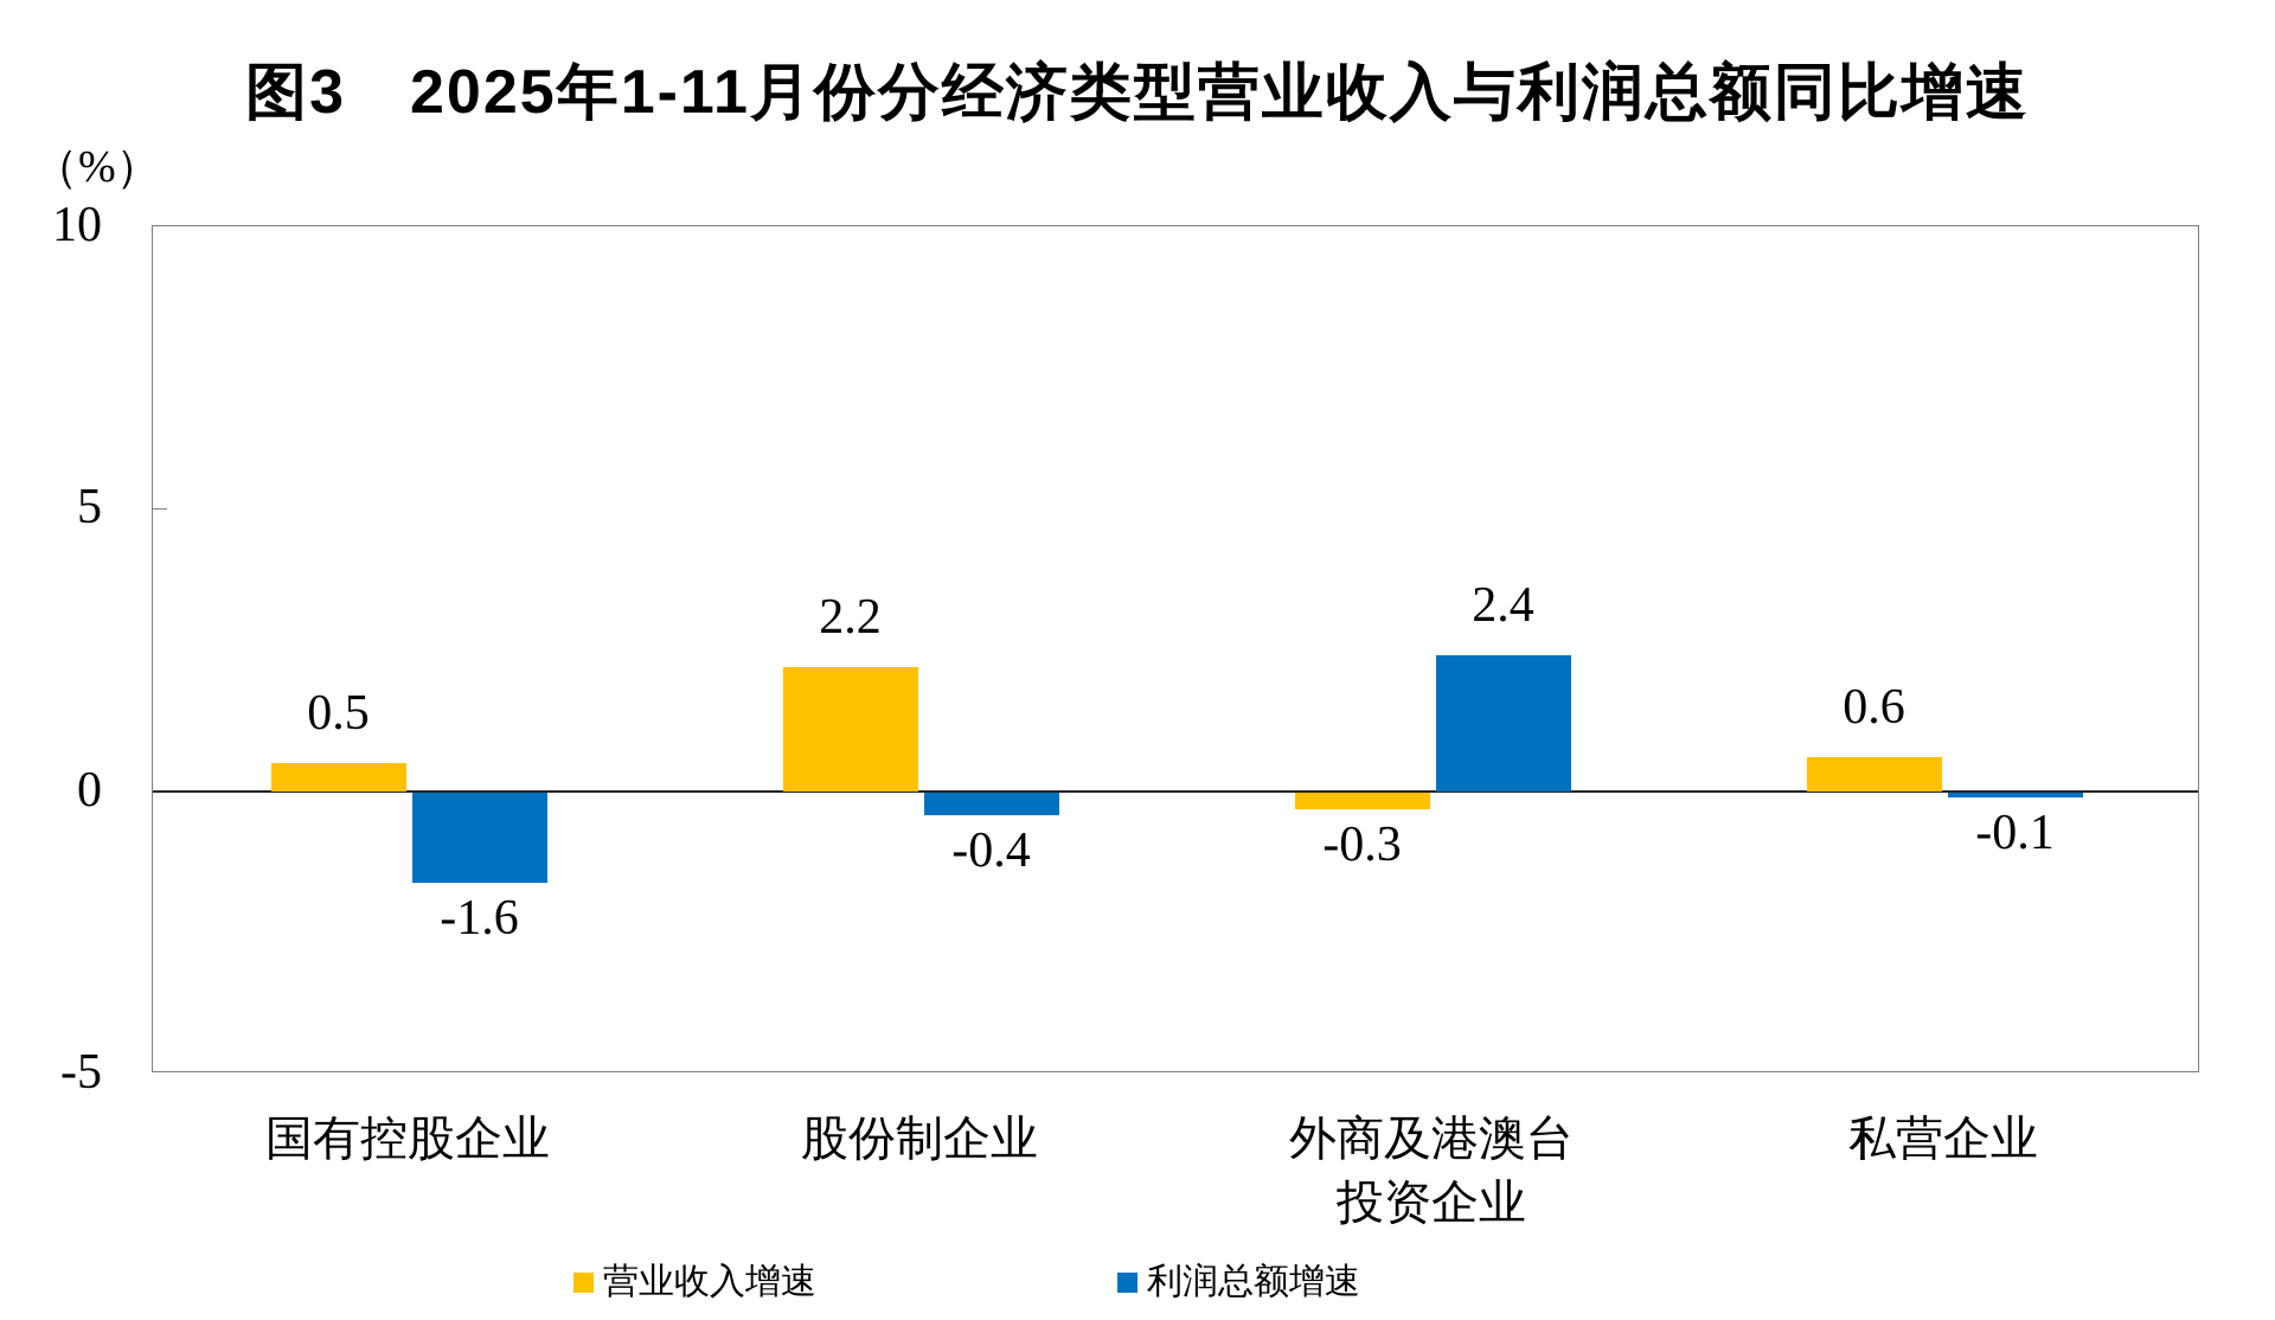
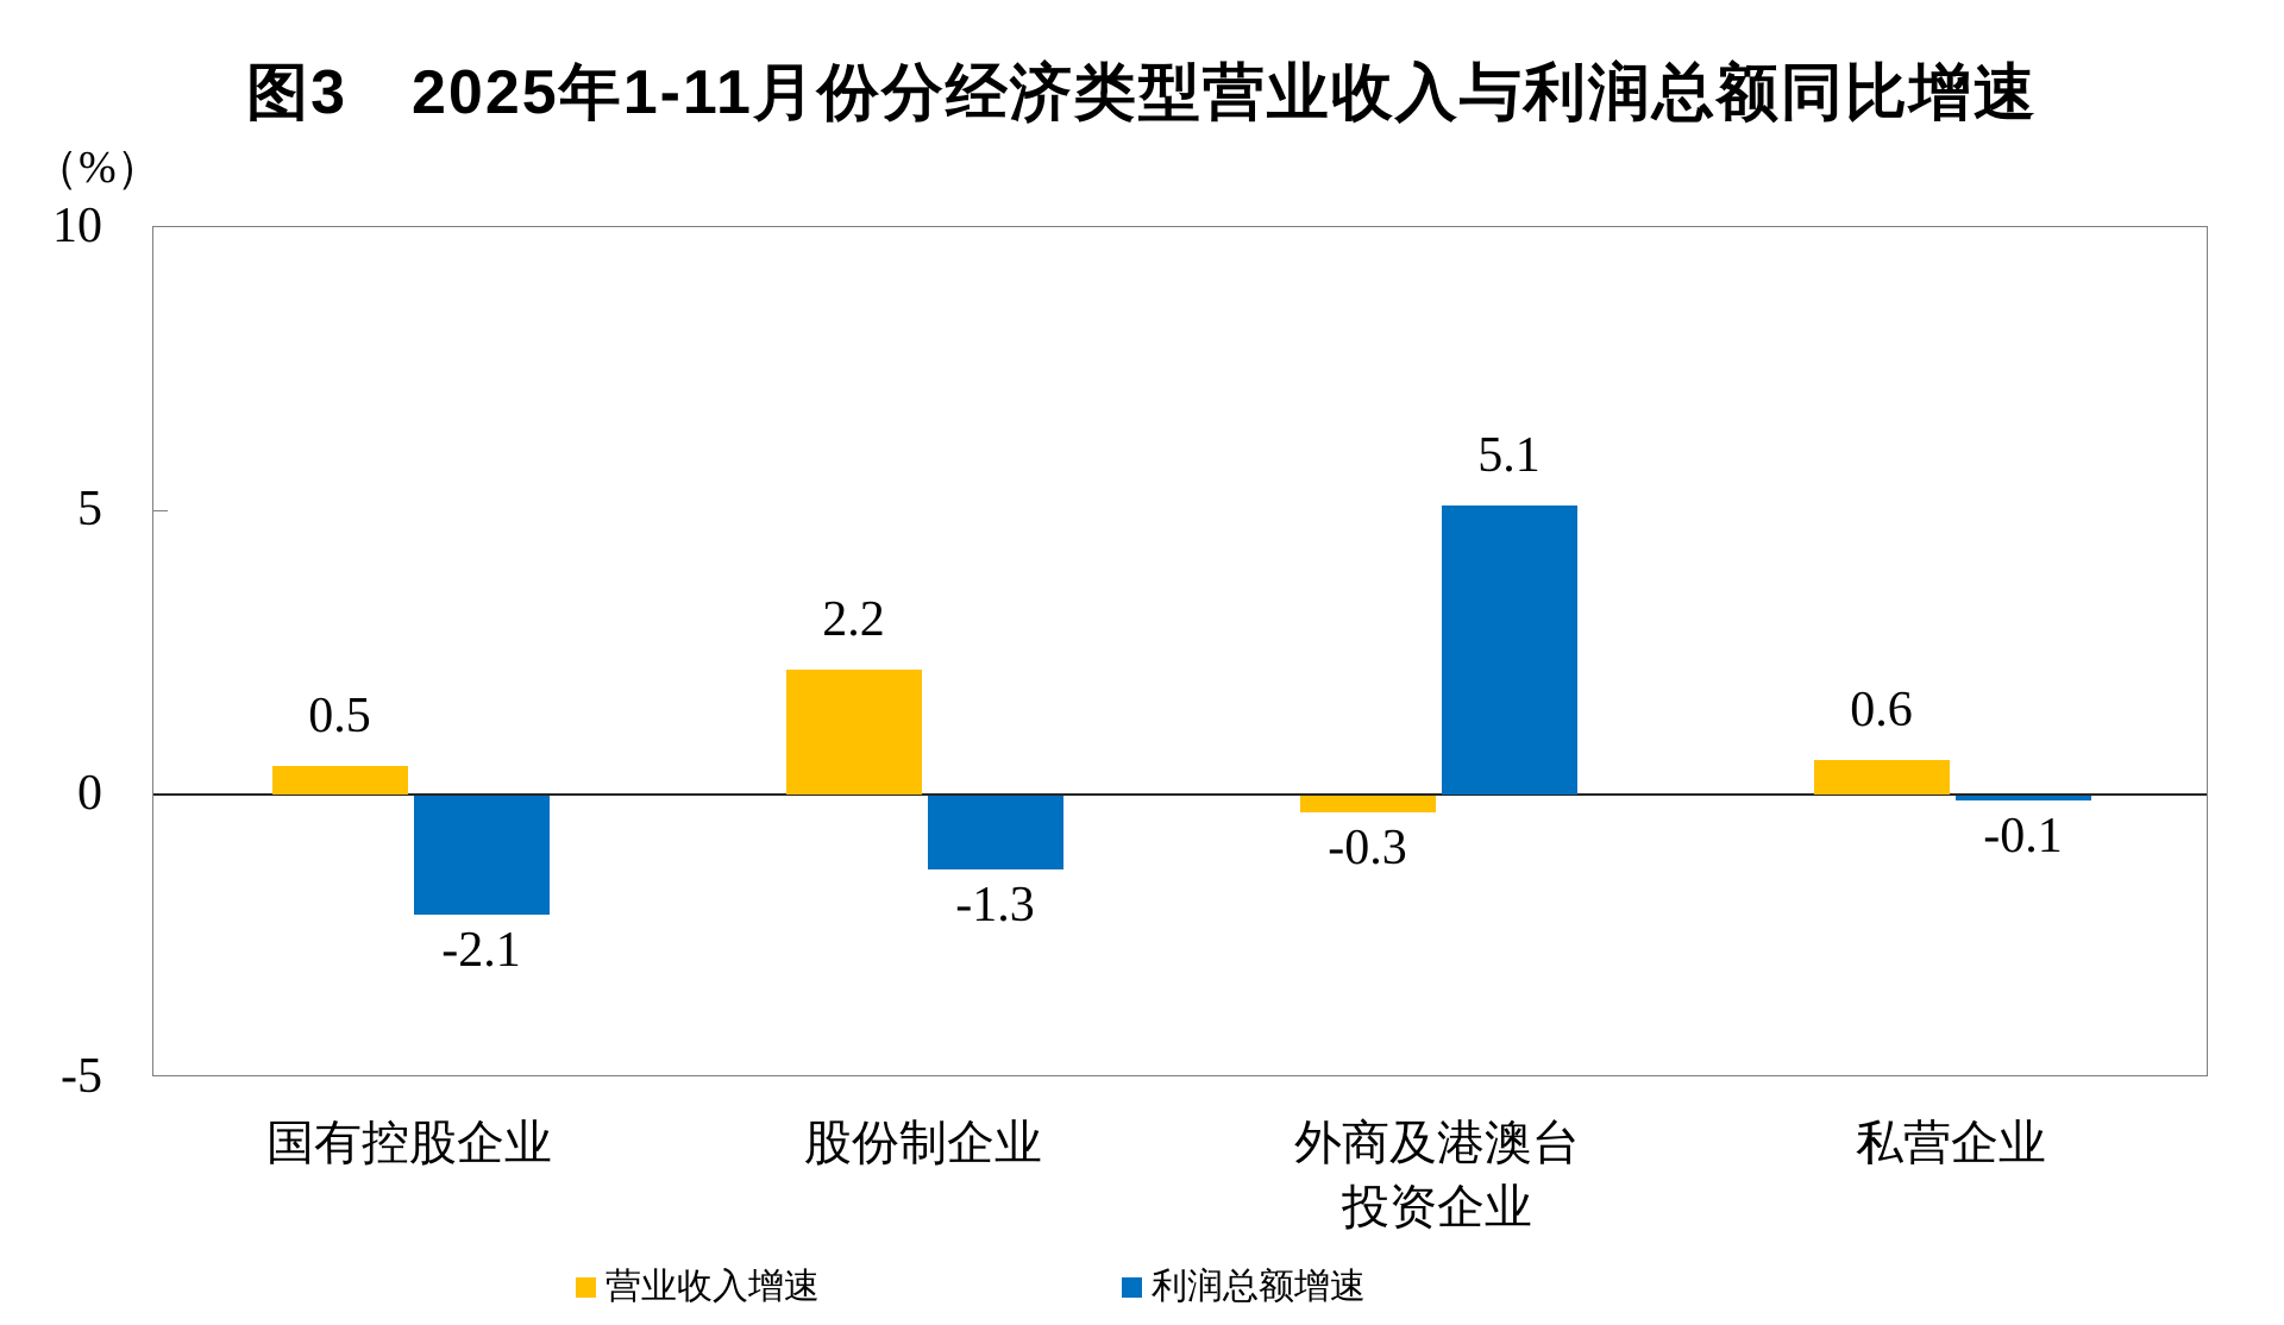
利润总额增速/国有控股企业: -1.6 -> -2.1
利润总额增速/股份制企业: -0.4 -> -1.3
利润总额增速/外商及港澳台 投资企业: 2.4 -> 5.1
